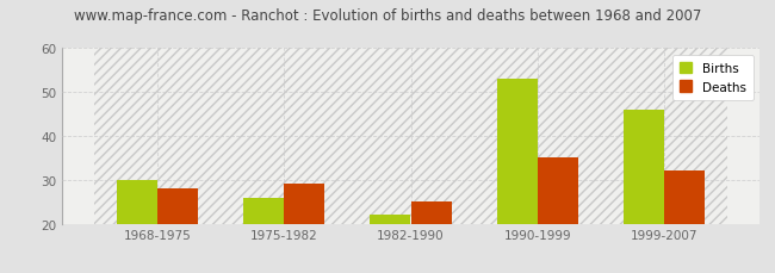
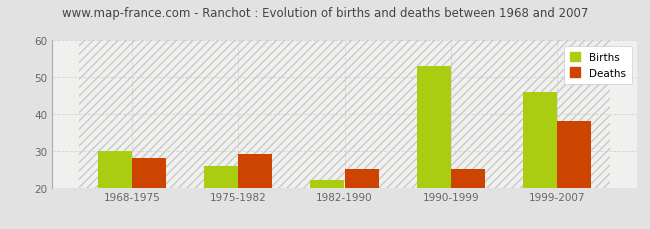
Deaths/1990-1999: 35 -> 25
Deaths/1999-2007: 32 -> 38
